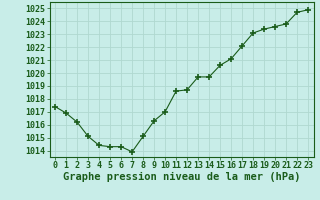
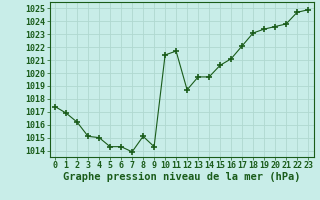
4: 1014.4 -> 1015.0
9: 1016.3 -> 1014.3
10: 1017.0 -> 1021.4
11: 1018.6 -> 1021.7
